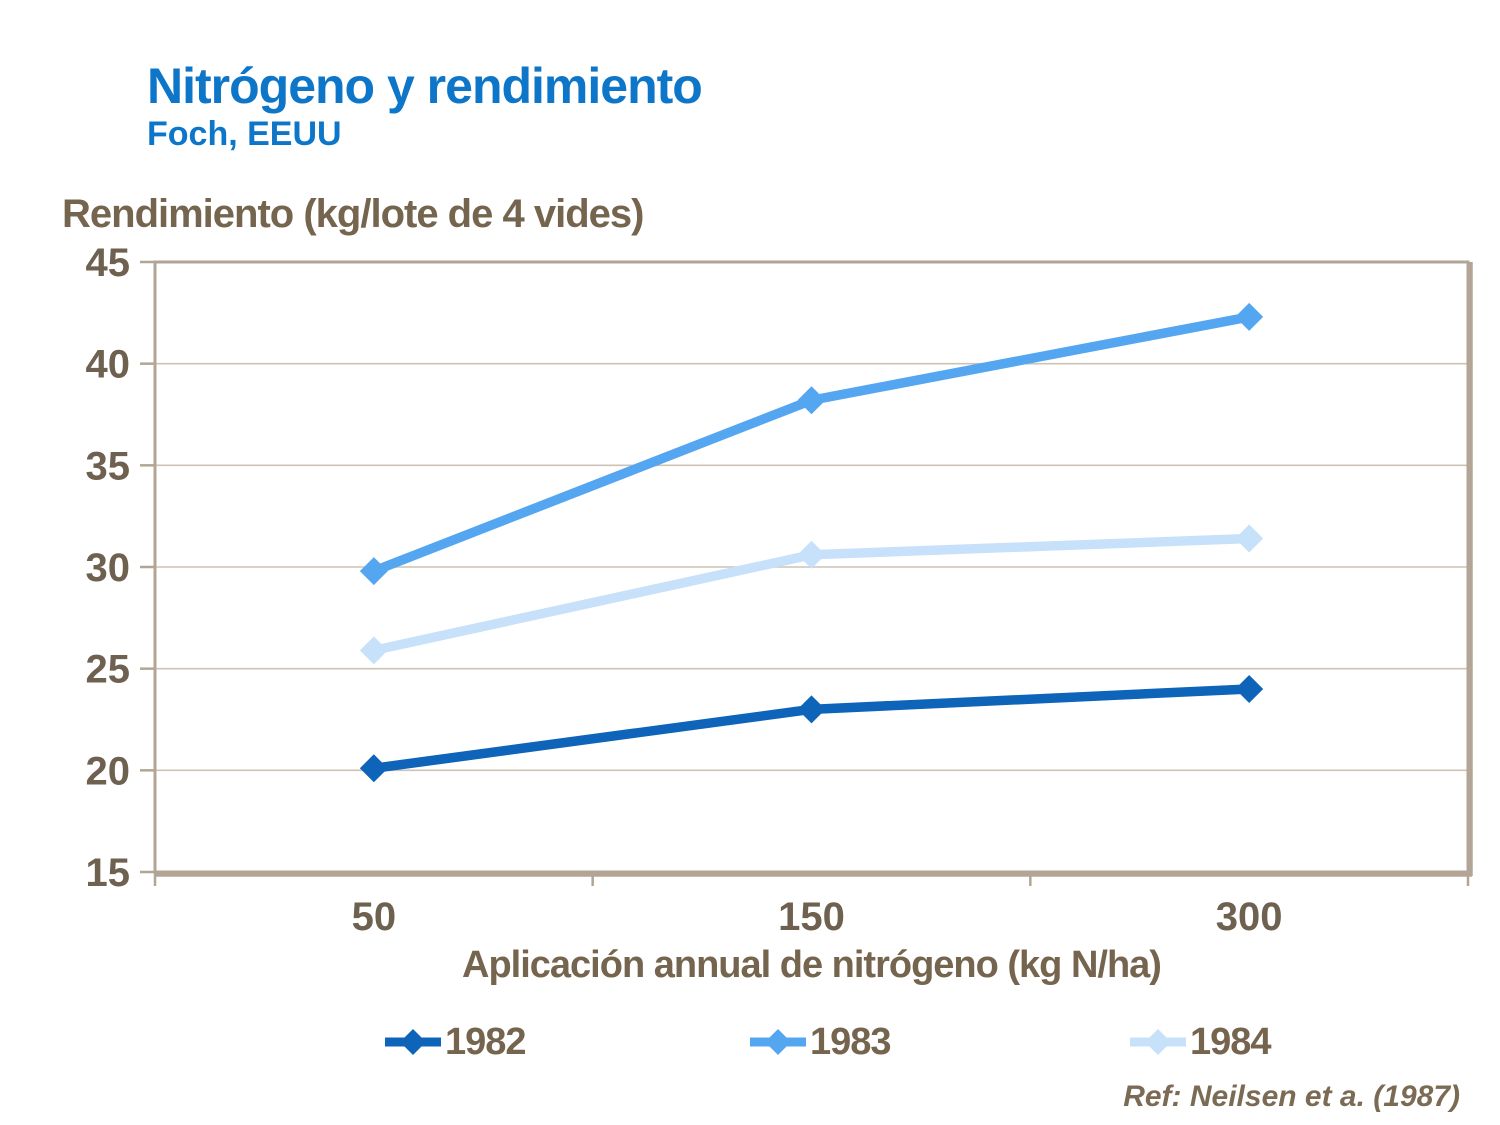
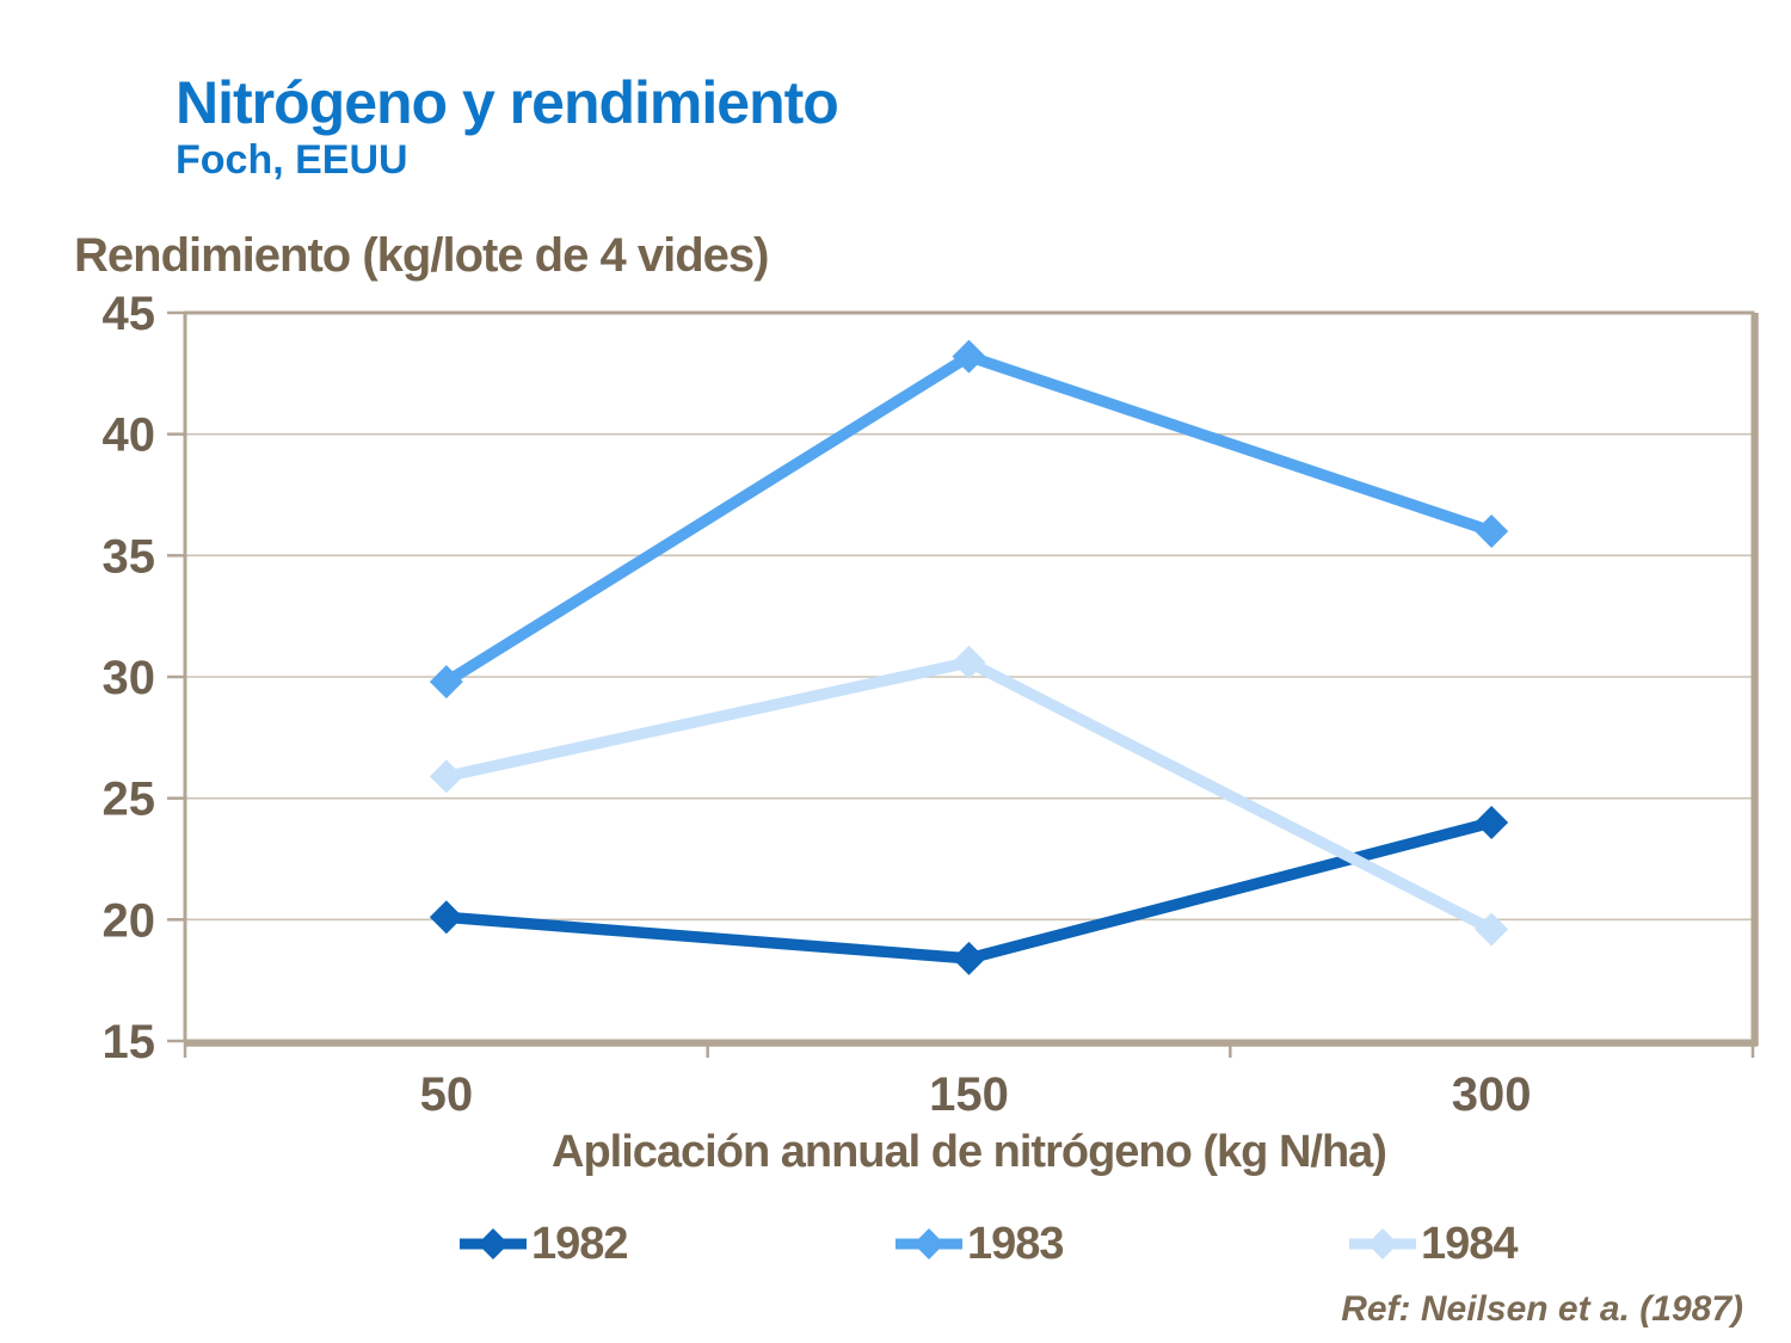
1982/150: 23.0 -> 18.4
1983/150: 38.2 -> 43.2
1983/300: 42.3 -> 36.0
1984/300: 31.4 -> 19.6
